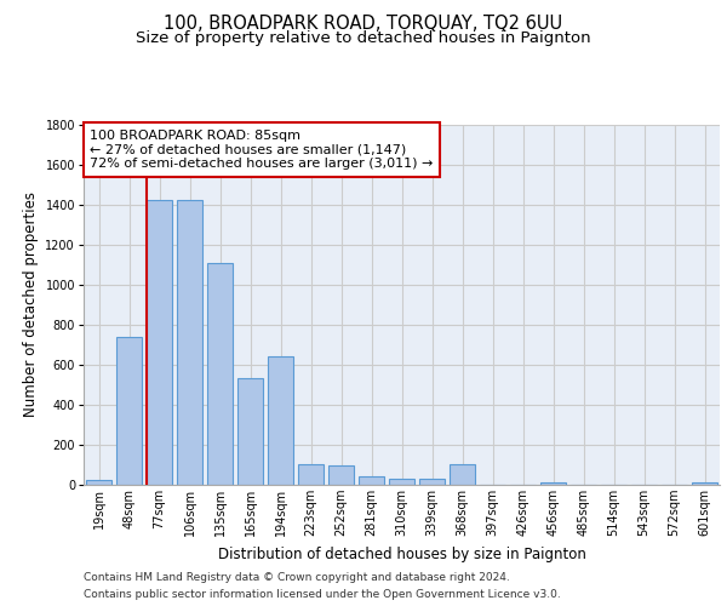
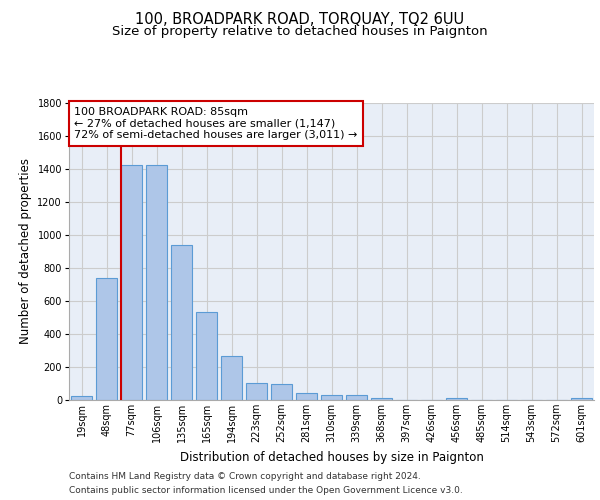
135sqm: 1110 -> 940
194sqm: 640 -> 260
368sqm: 100 -> 10
